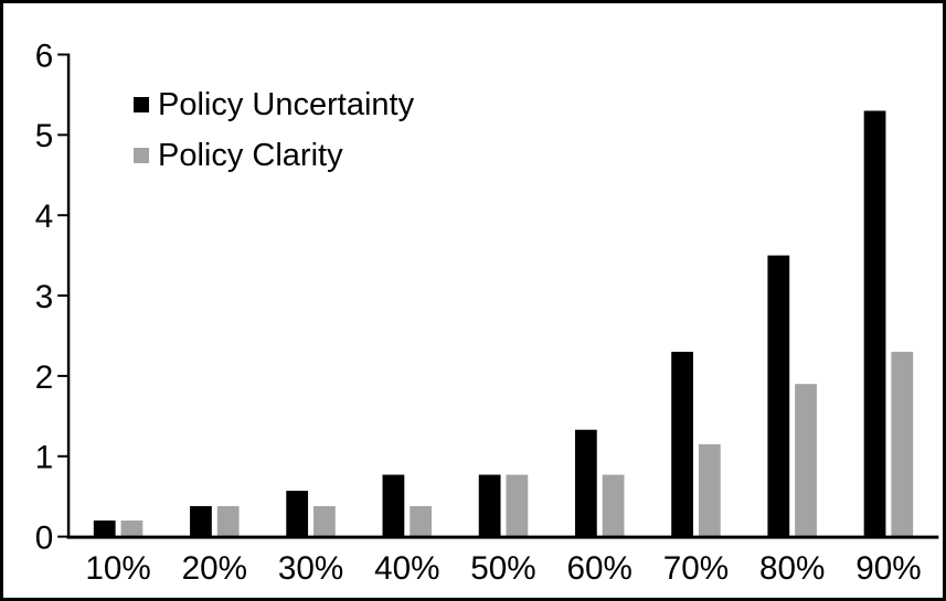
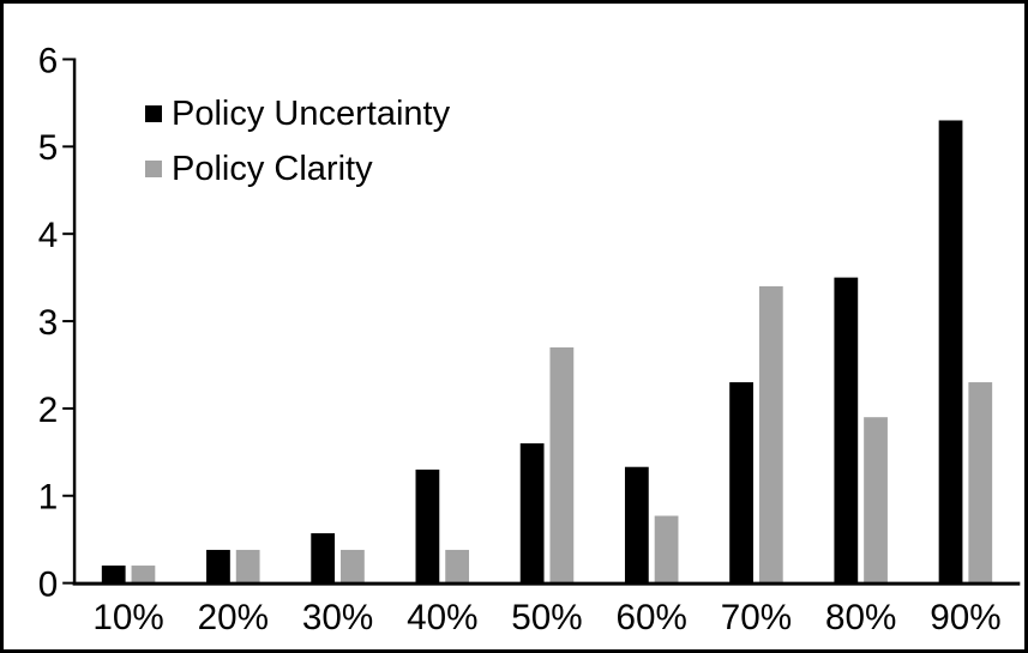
Policy Uncertainty/40%: 0.8 -> 1.3
Policy Uncertainty/50%: 0.8 -> 1.6
Policy Clarity/50%: 0.8 -> 2.7
Policy Clarity/70%: 1.1 -> 3.4
